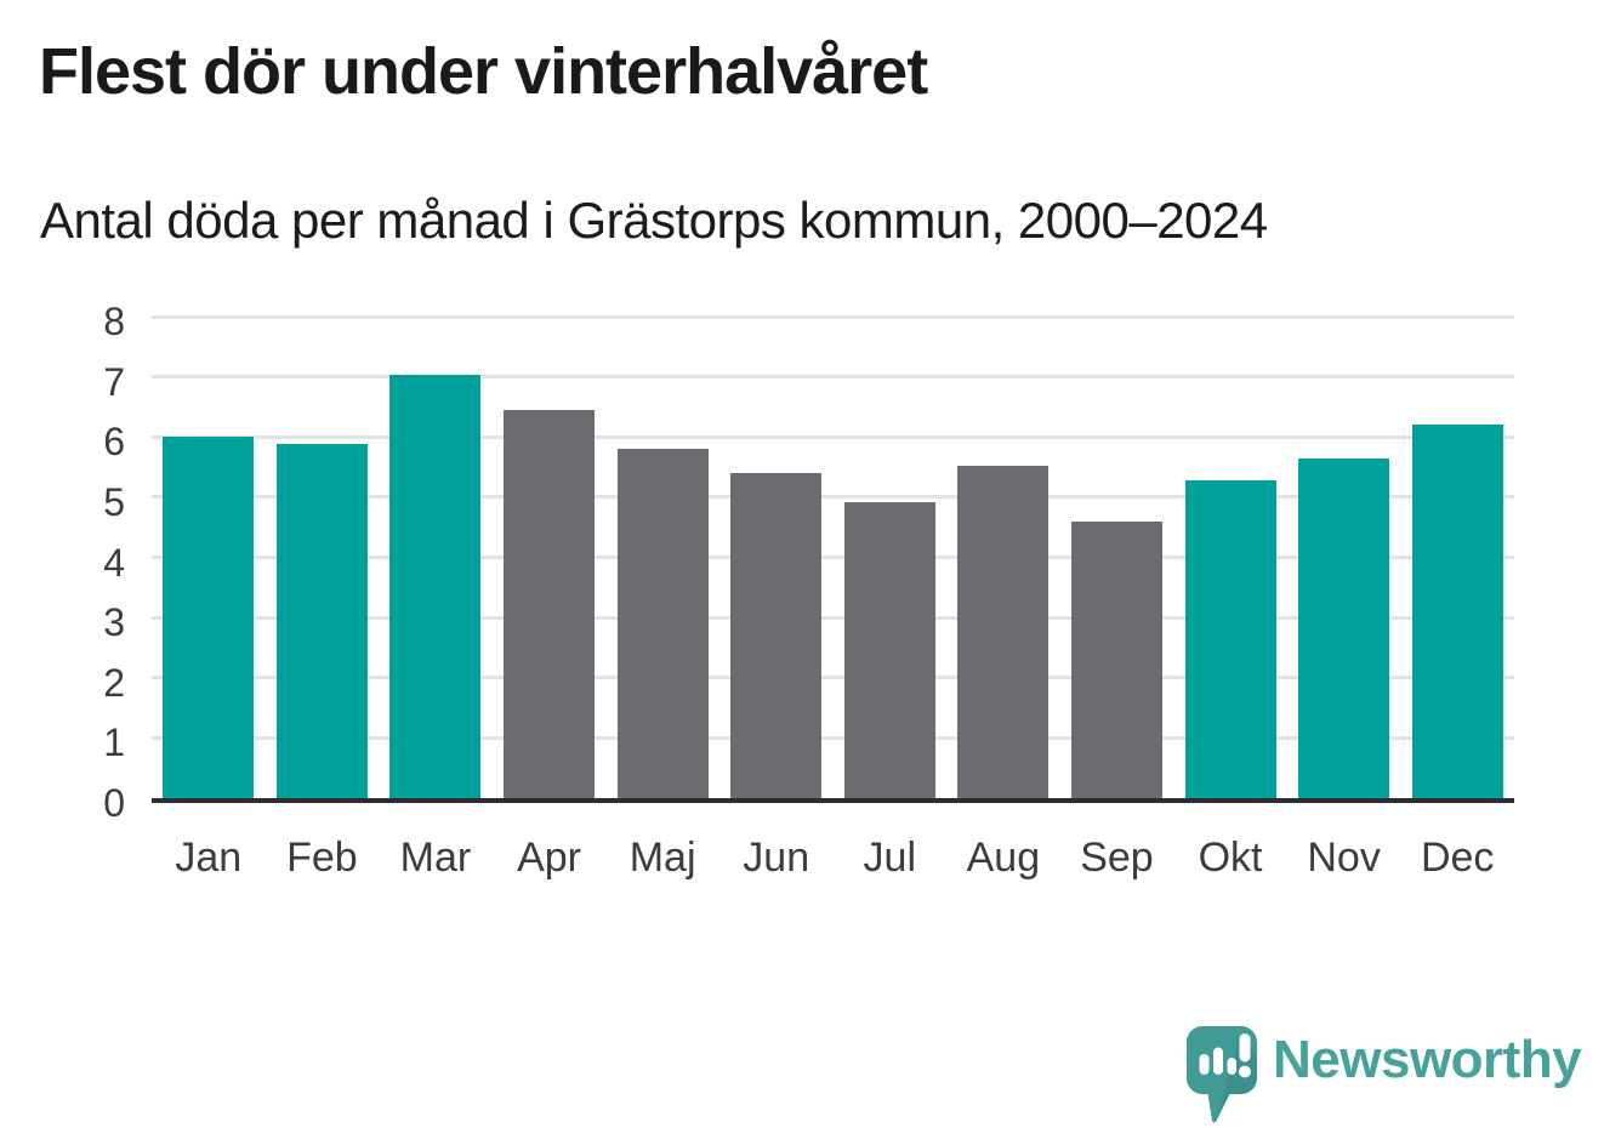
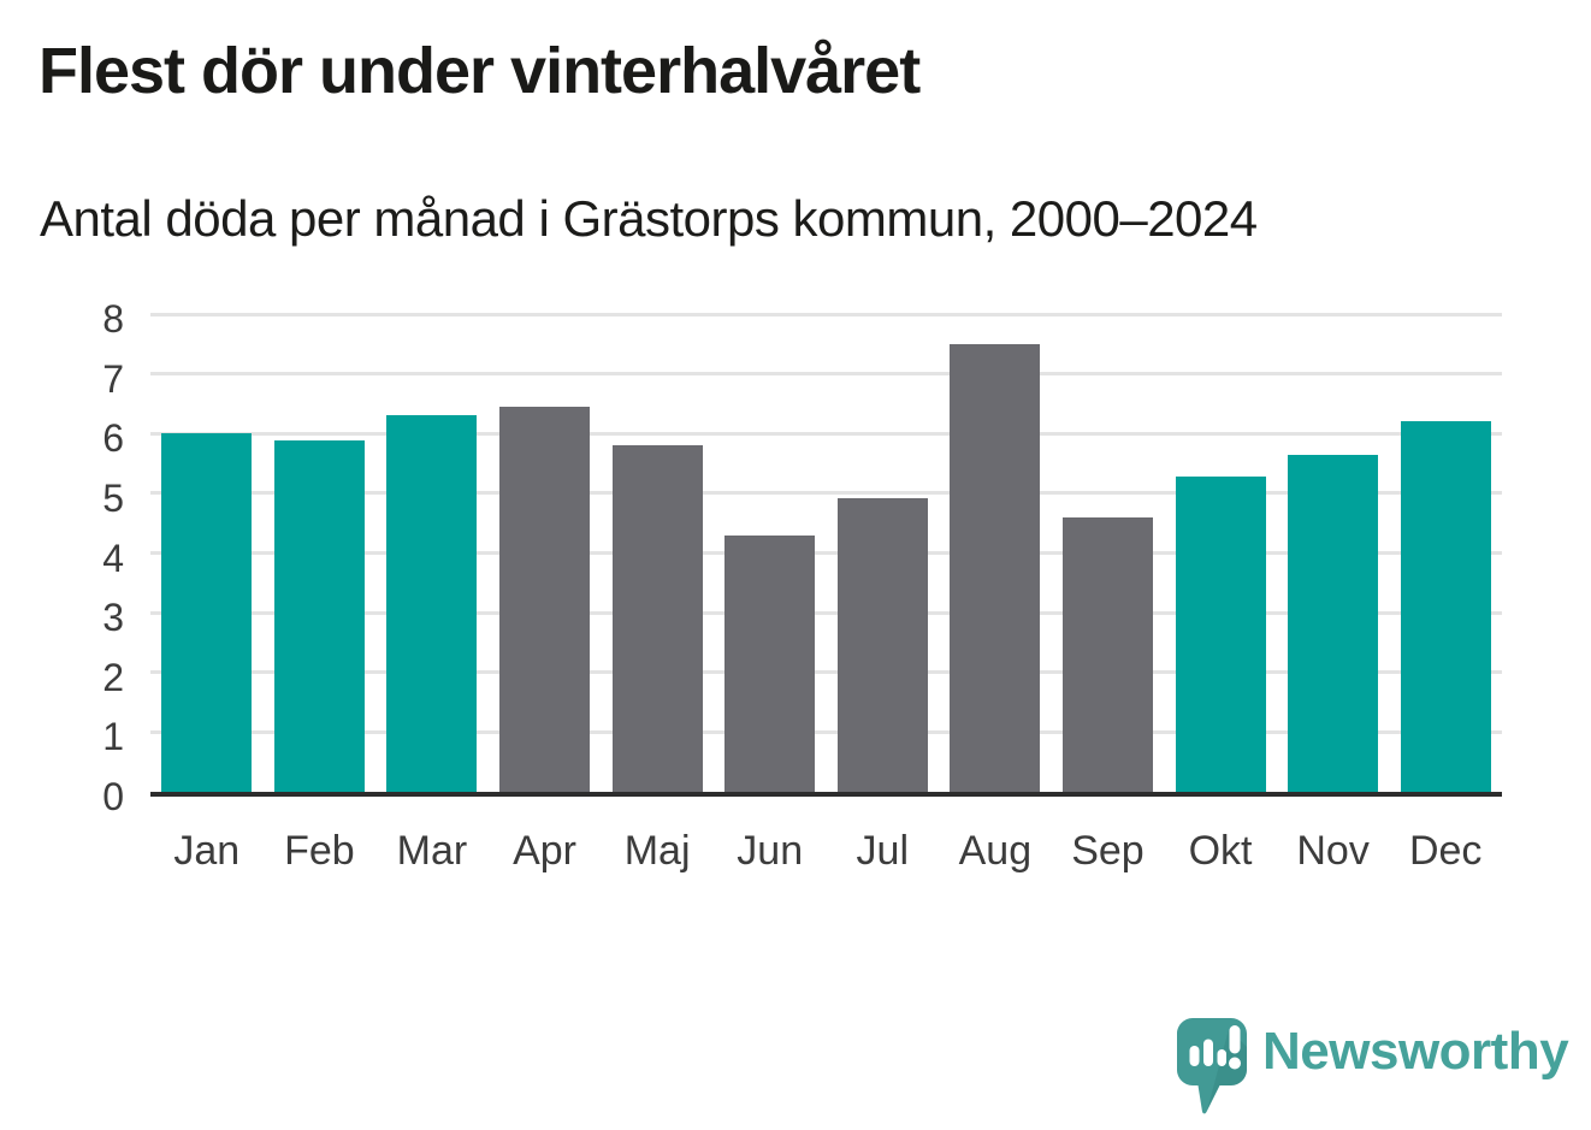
Mar: 7.0 -> 6.3
Jun: 5.4 -> 4.3
Aug: 5.5 -> 7.5
